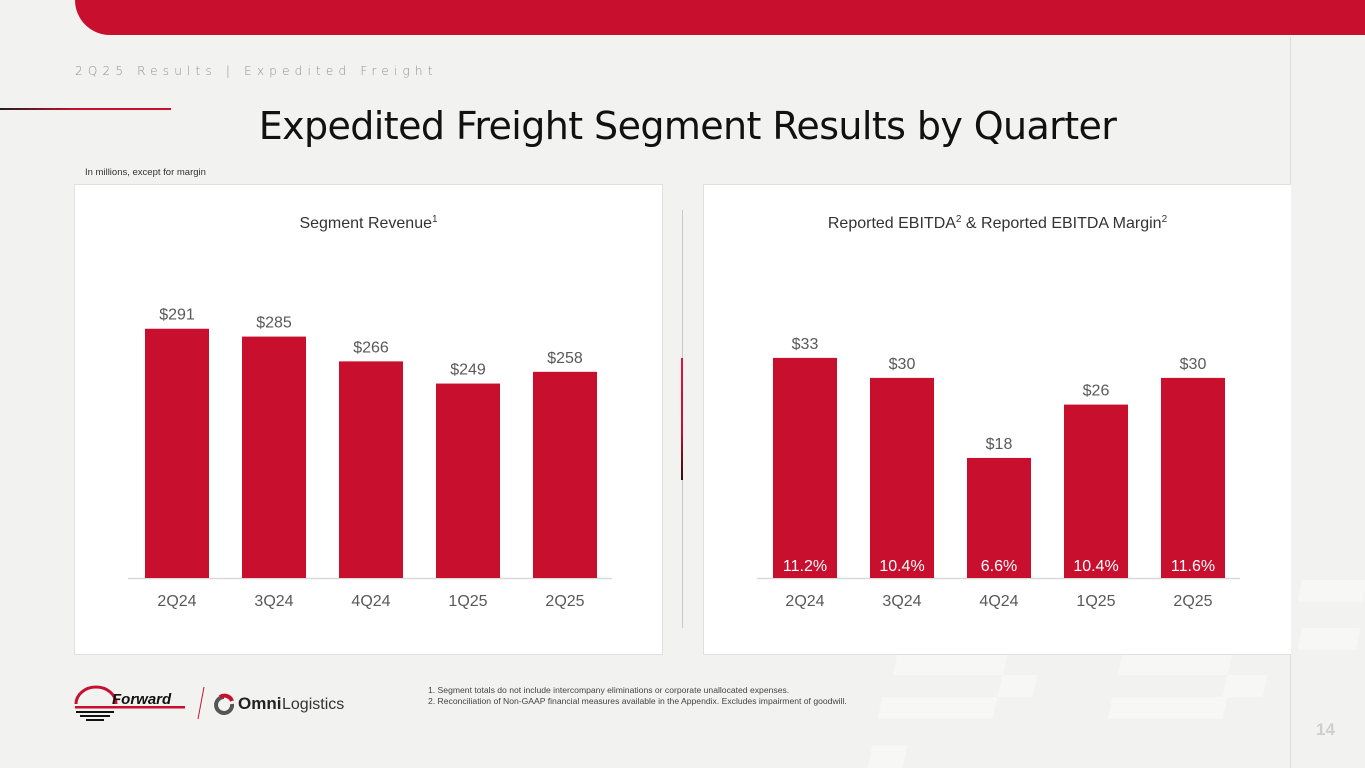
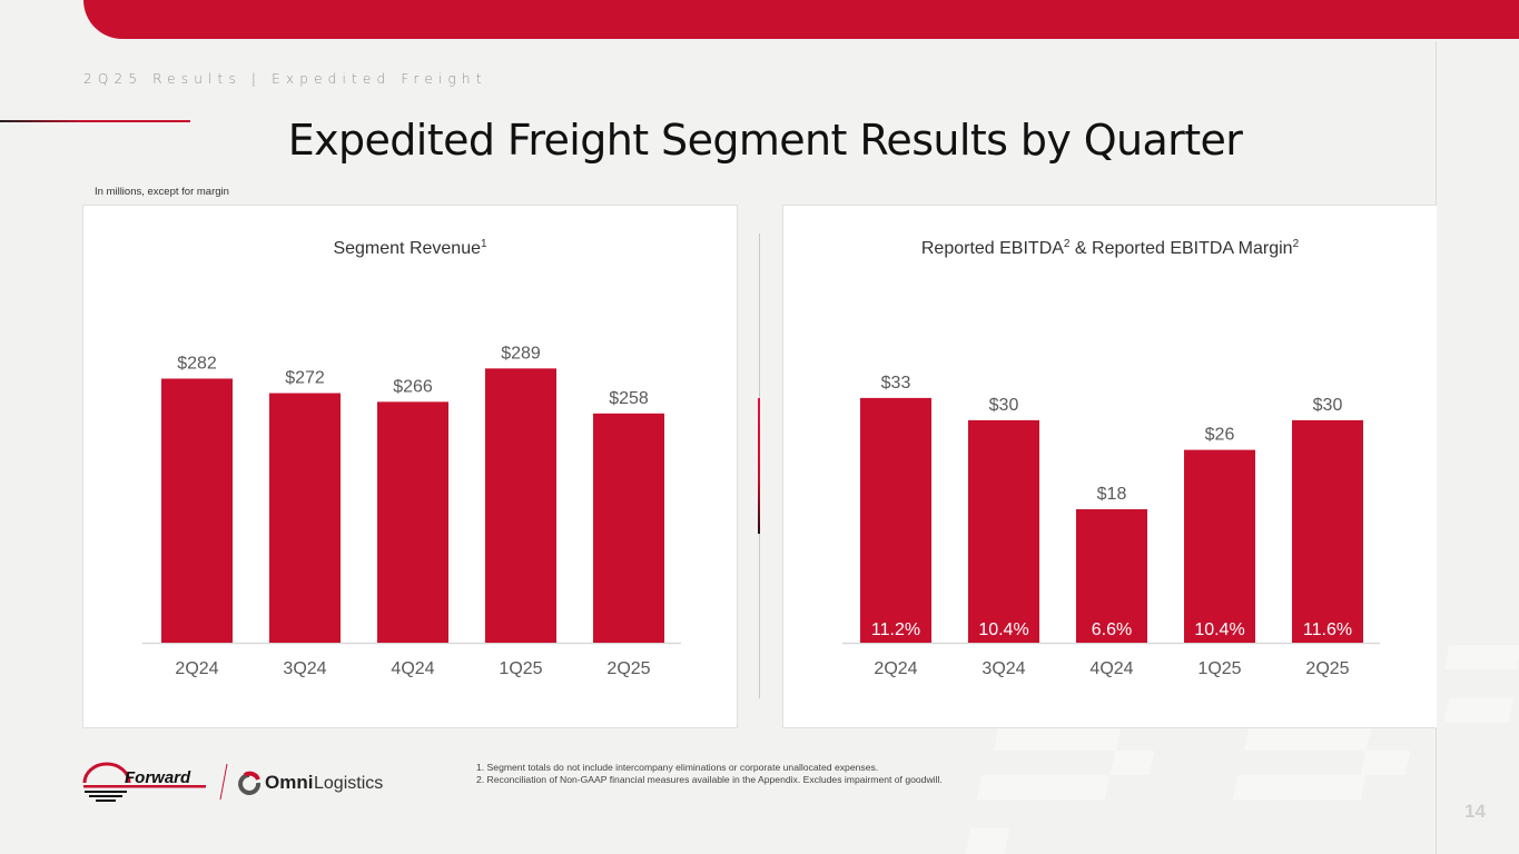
Segment Revenue/2Q24: $291 -> $282
Segment Revenue/3Q24: $285 -> $272
Segment Revenue/1Q25: $249 -> $289
